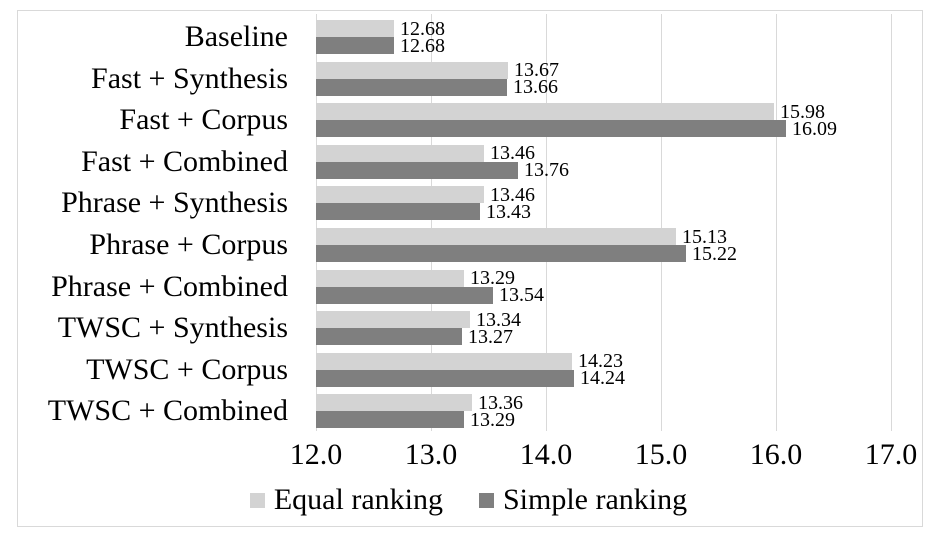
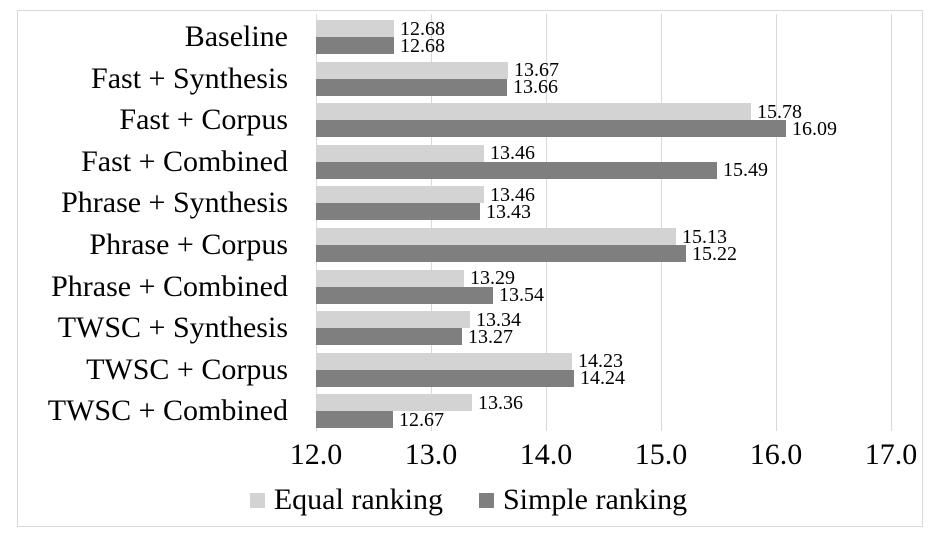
Equal ranking/Fast + Corpus: 15.98 -> 15.78
Simple ranking/Fast + Combined: 13.76 -> 15.49
Simple ranking/TWSC + Combined: 13.29 -> 12.67
